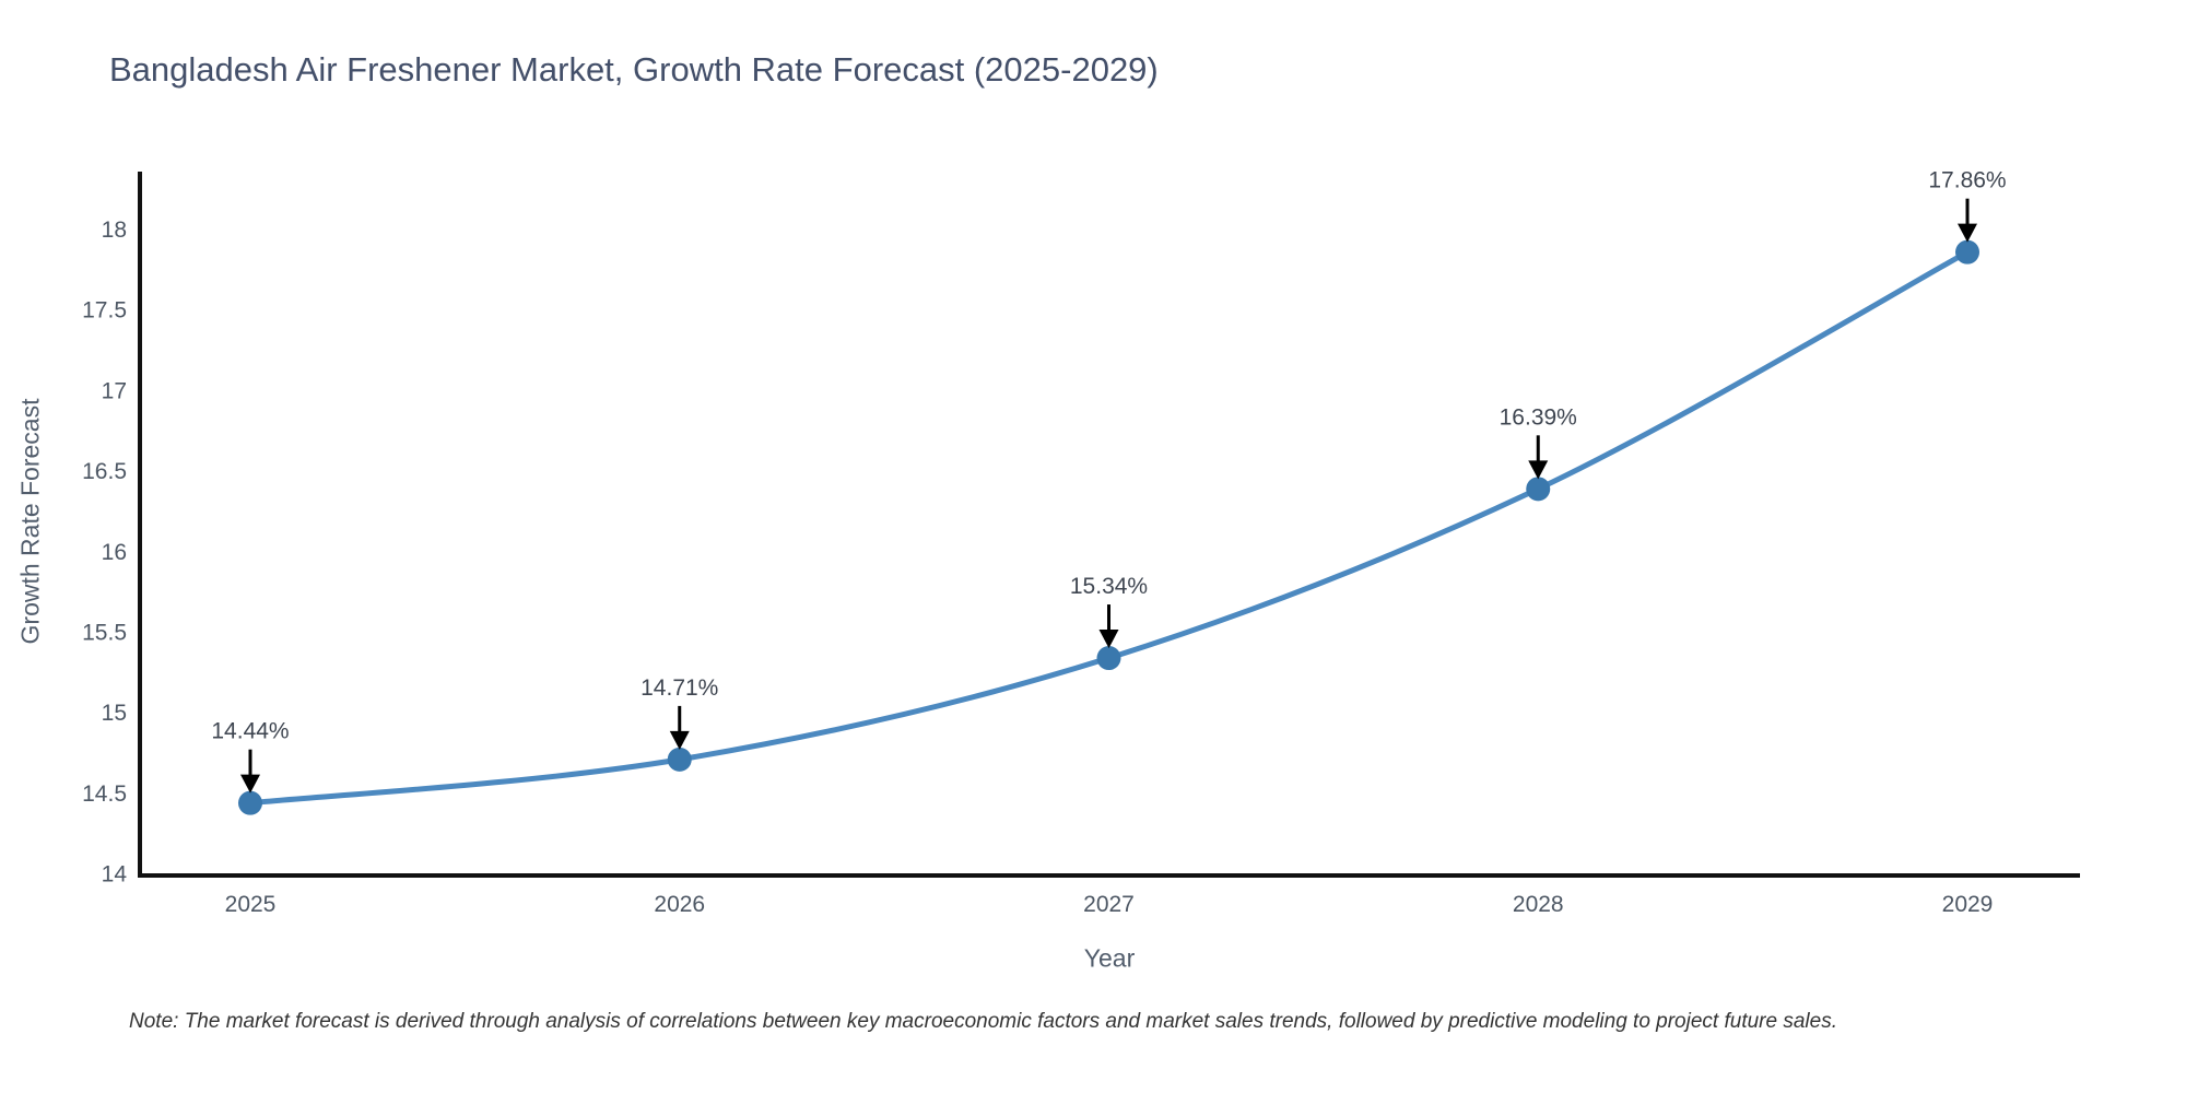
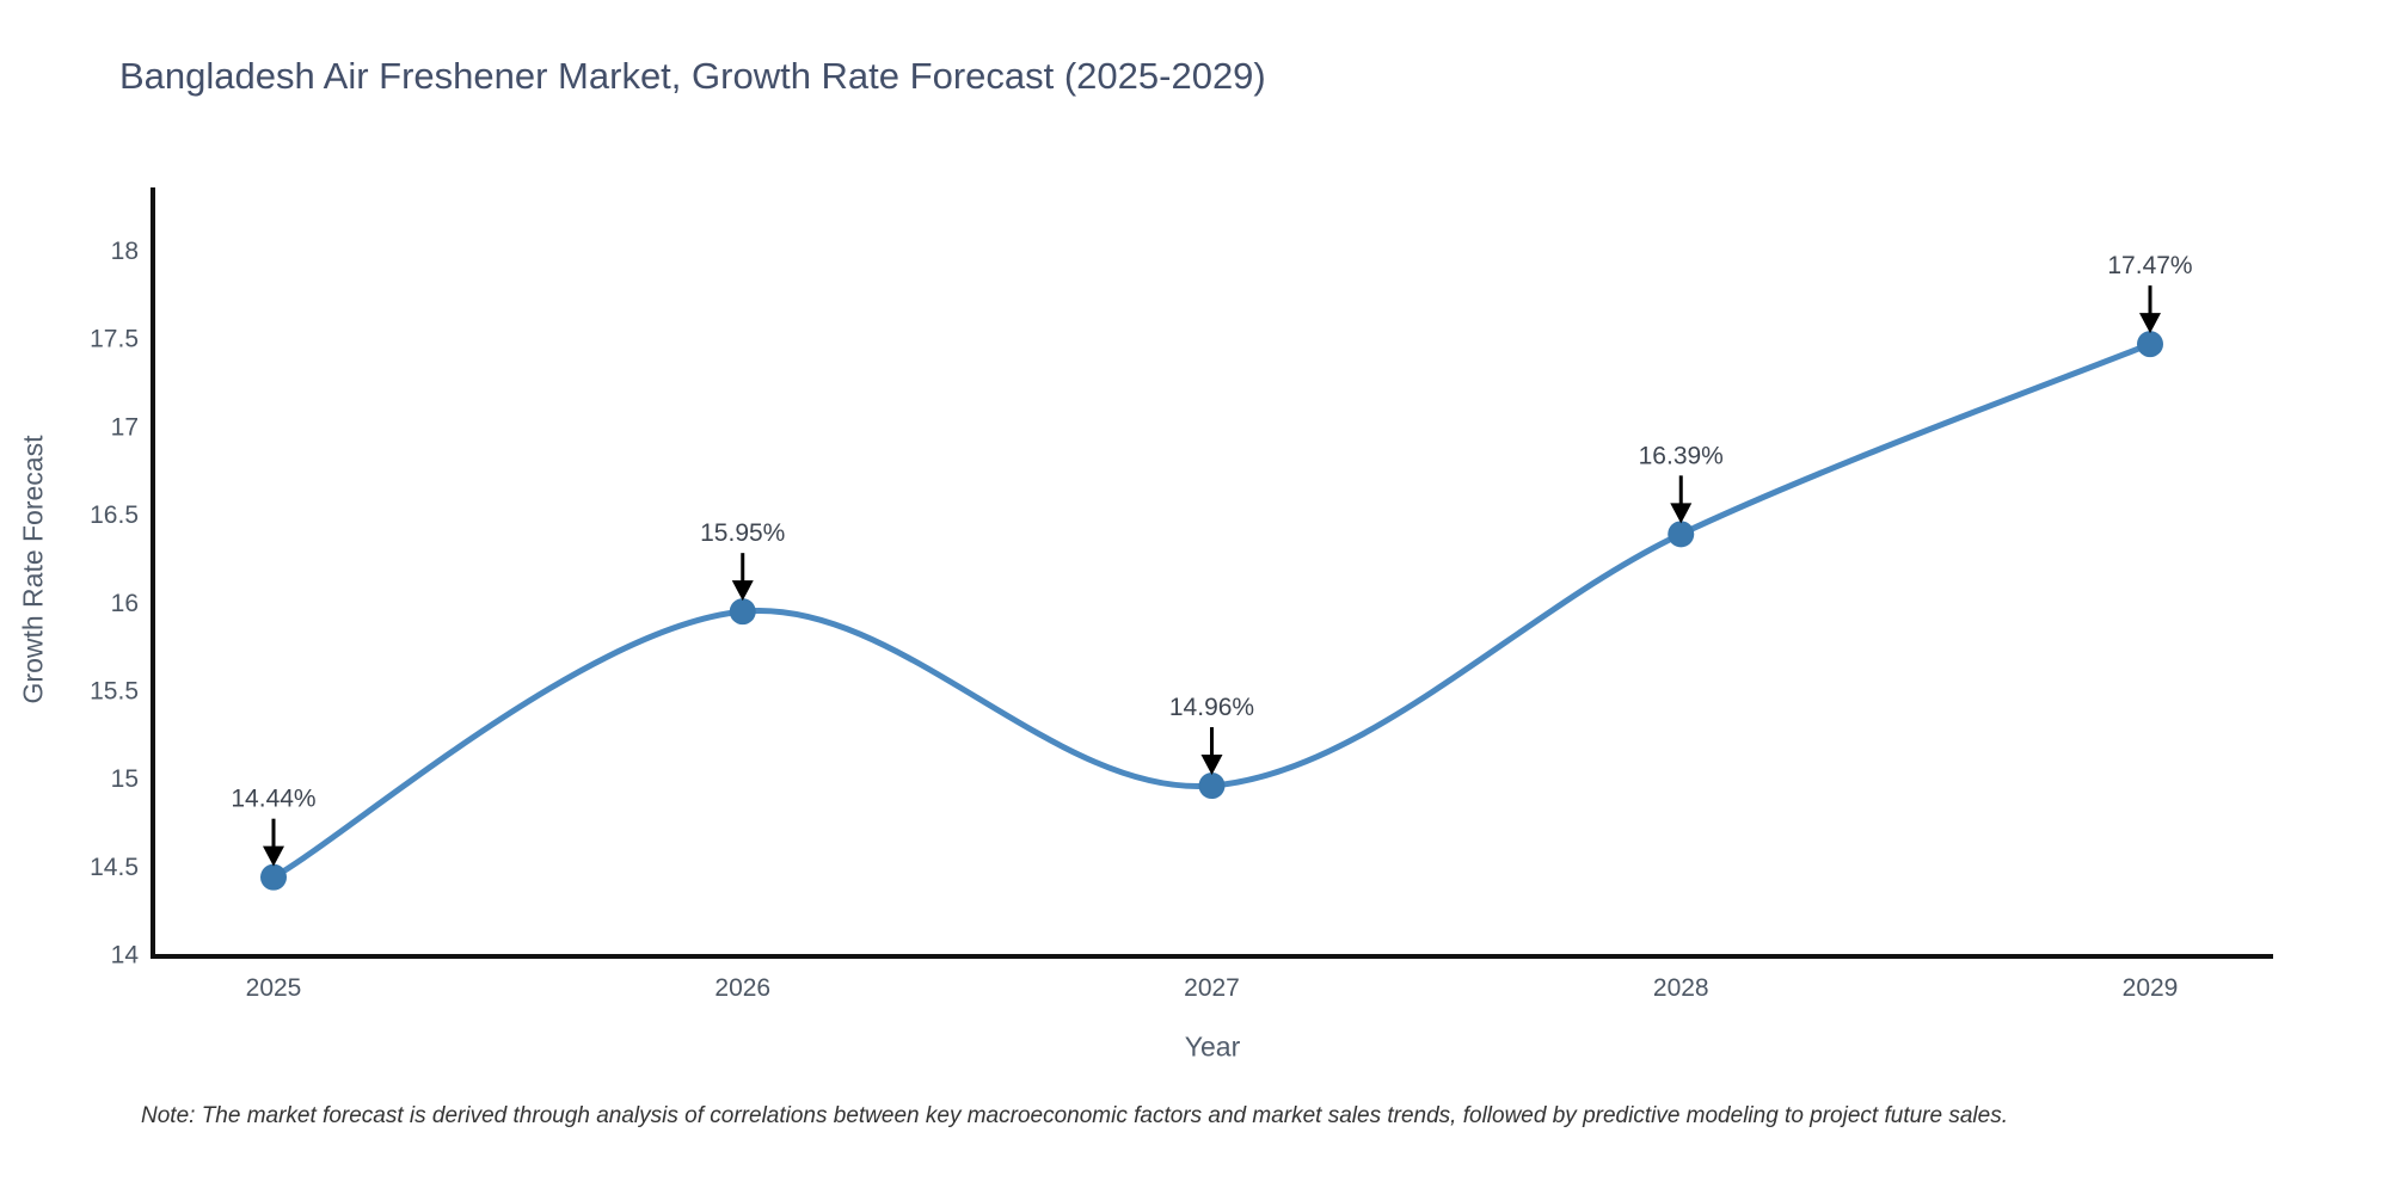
2026: 14.71% -> 15.95%
2027: 15.34% -> 14.96%
2029: 17.86% -> 17.47%
